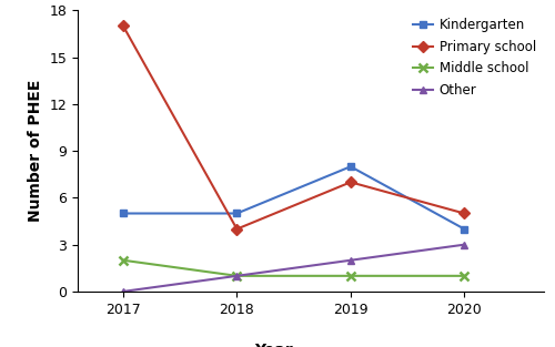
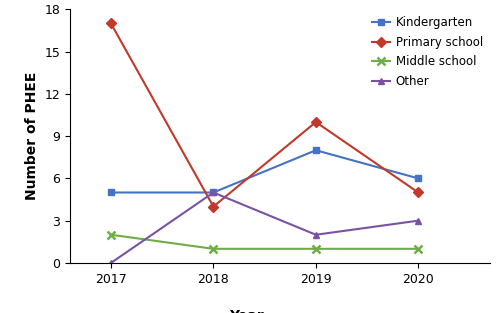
Other/2018: 1 -> 5
Primary school/2019: 7 -> 10
Kindergarten/2020: 4 -> 6
